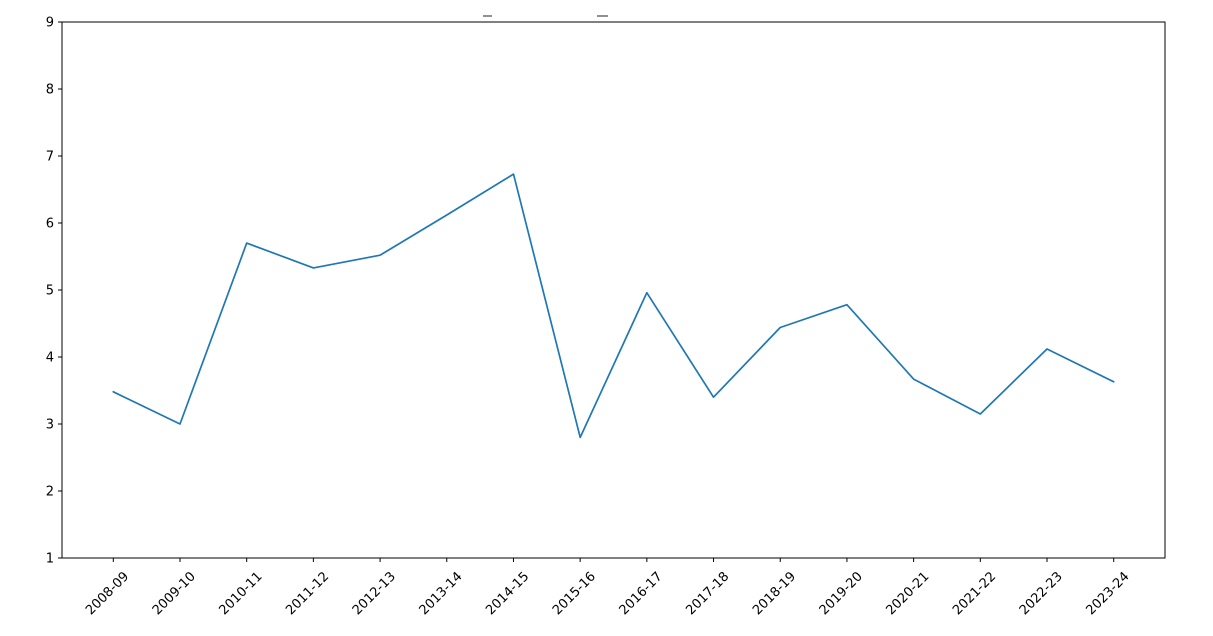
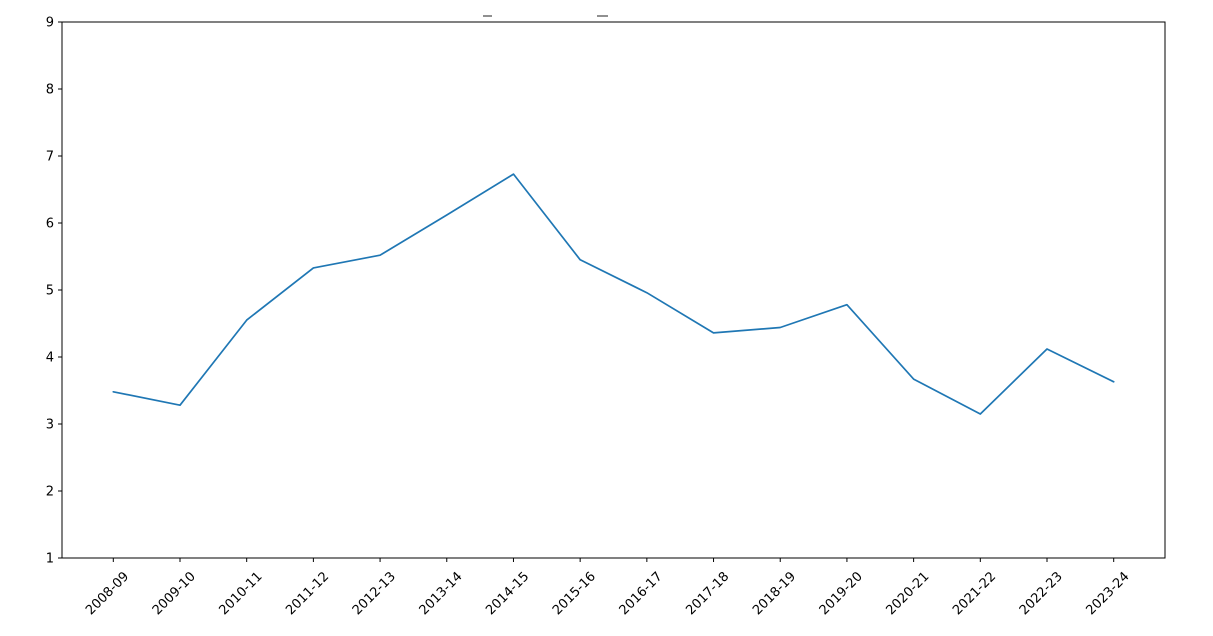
2009-10: 3.0 -> 3.3
2010-11: 5.7 -> 4.5
2015-16: 2.8 -> 5.5
2017-18: 3.4 -> 4.4
